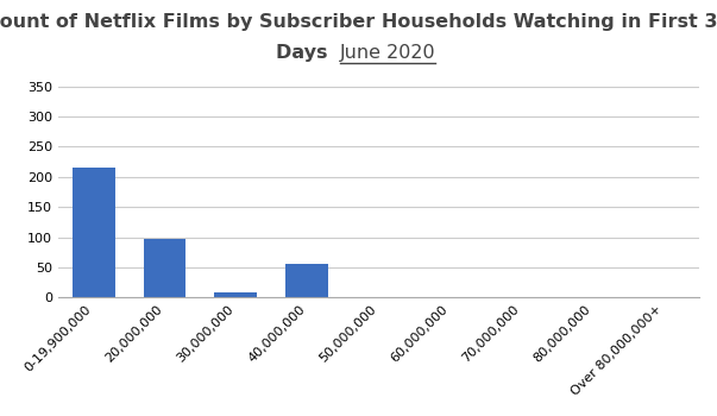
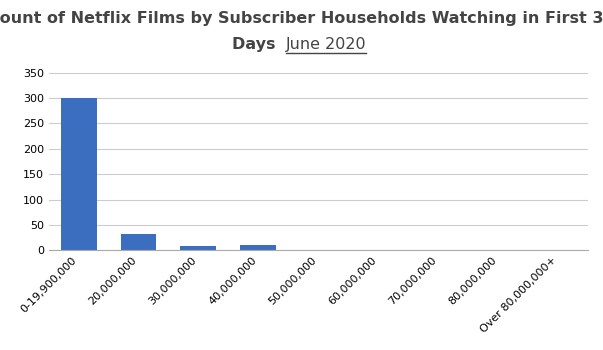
0-19,900,000: 216 -> 300
20,000,000: 98 -> 33
40,000,000: 56 -> 10
